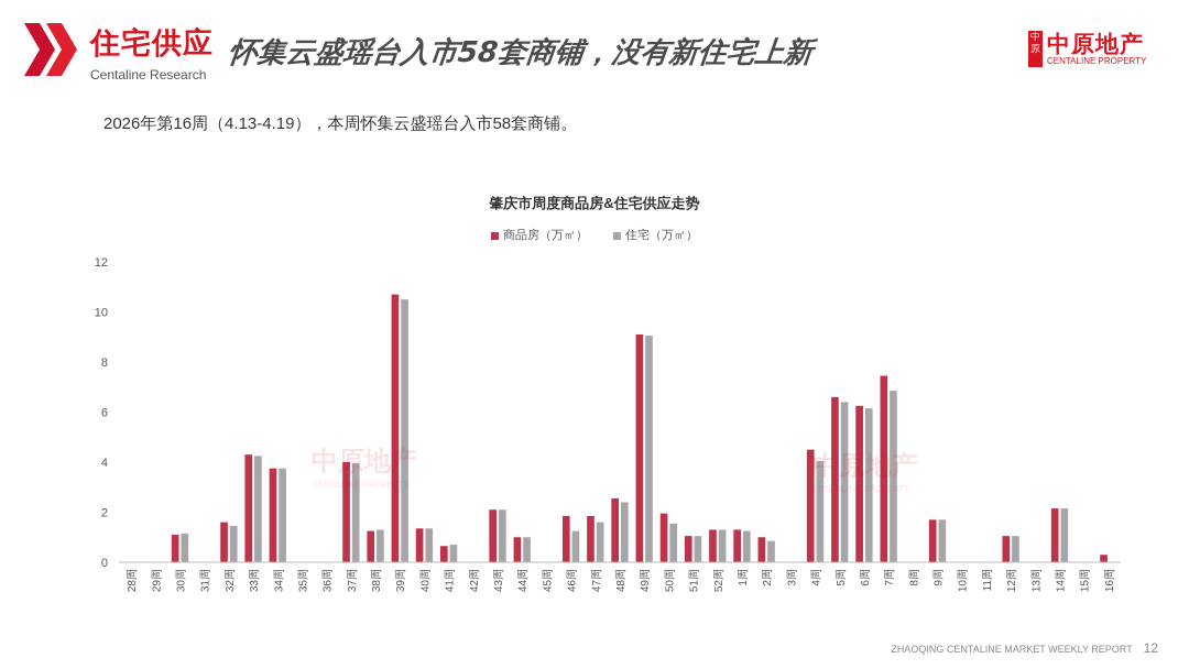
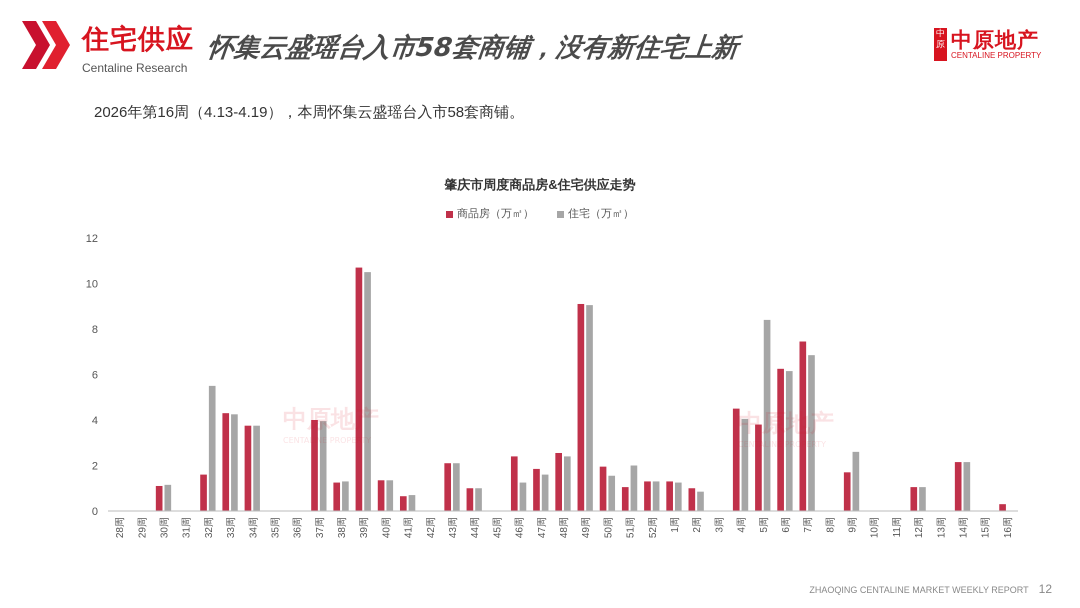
住宅（万㎡）/32周: 1.4 -> 5.5
商品房（万㎡）/46周: 1.9 -> 2.4
住宅（万㎡）/51周: 1.1 -> 2.0
商品房（万㎡）/5周: 6.6 -> 3.8
住宅（万㎡）/5周: 6.4 -> 8.4
住宅（万㎡）/9周: 1.7 -> 2.6
